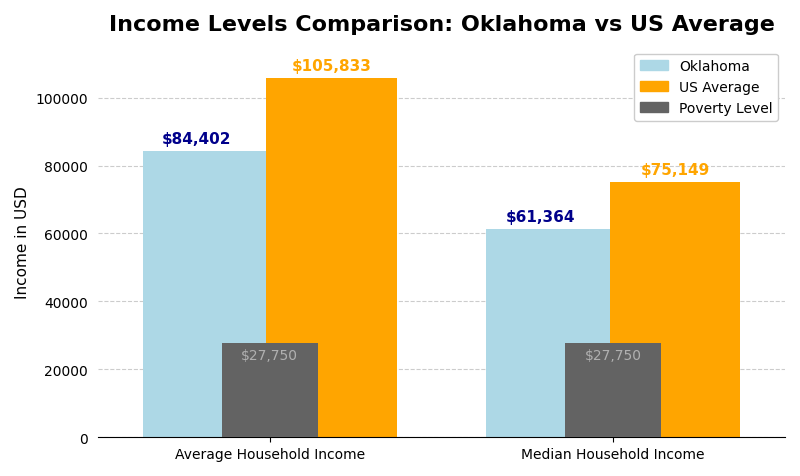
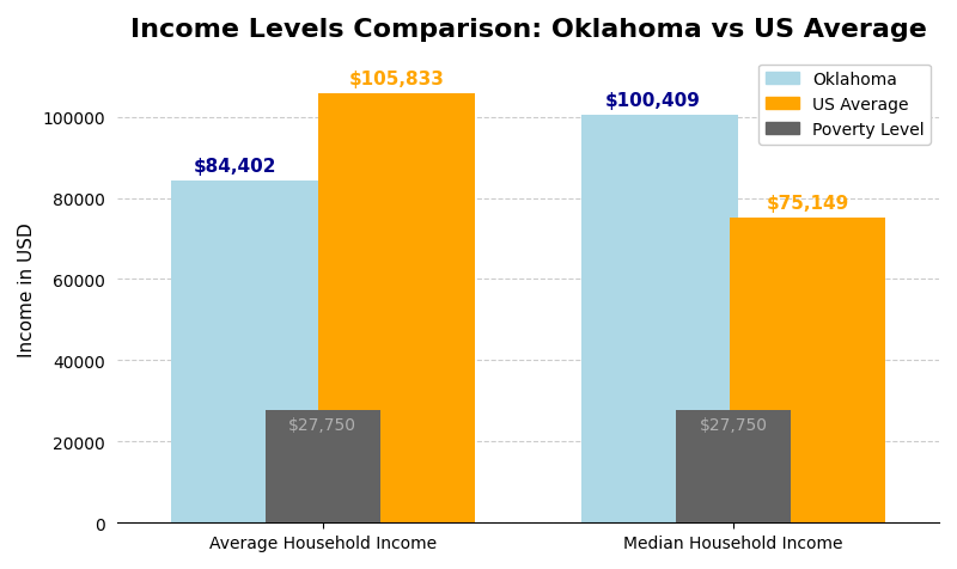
Oklahoma/Median Household Income: $61,364 -> $100,409
